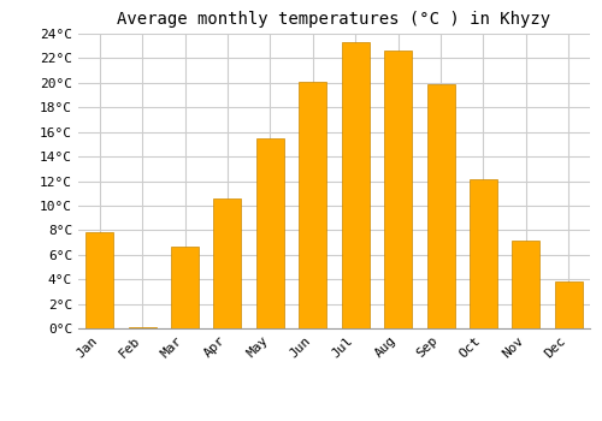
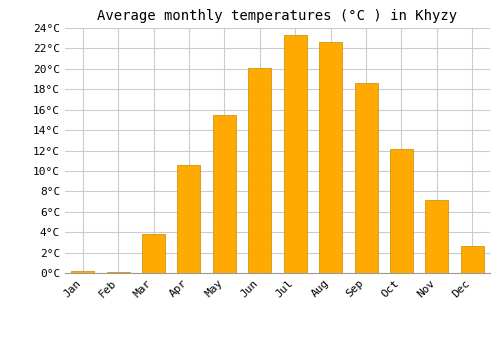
Jan: 7.8°C -> 0.2°C
Mar: 6.7°C -> 3.8°C
Sep: 19.9°C -> 18.6°C
Dec: 3.8°C -> 2.6°C
